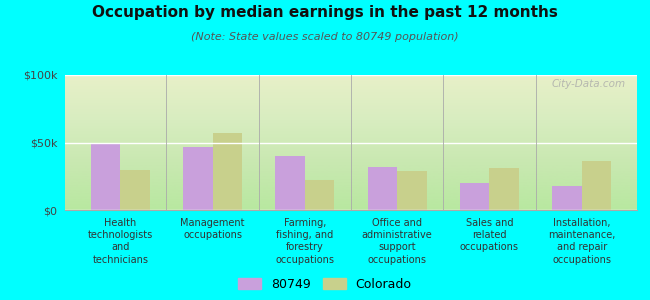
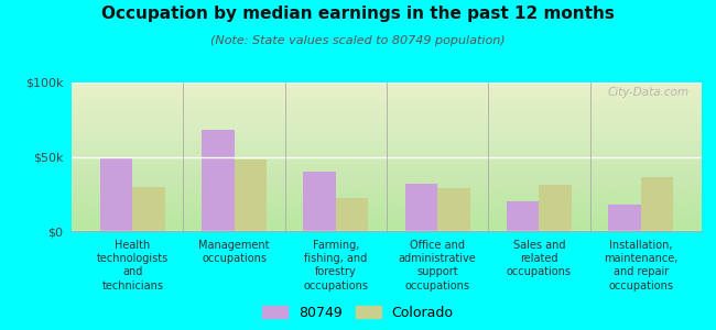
80749/Management occupations: $47k -> $68k
Colorado/Management occupations: $57k -> $48k
